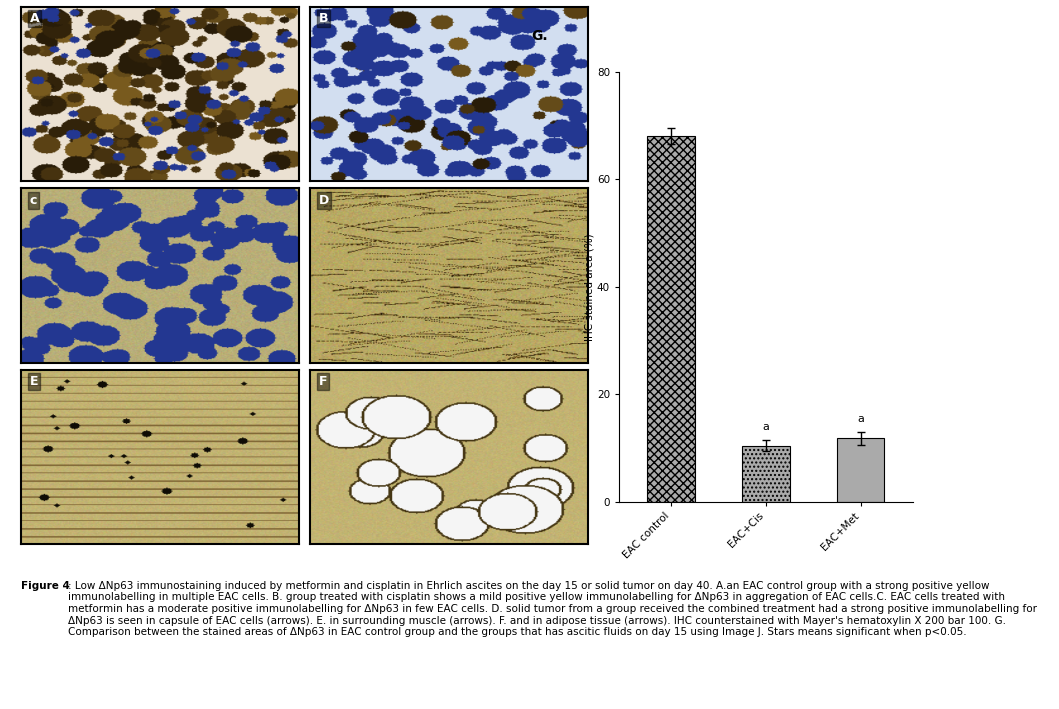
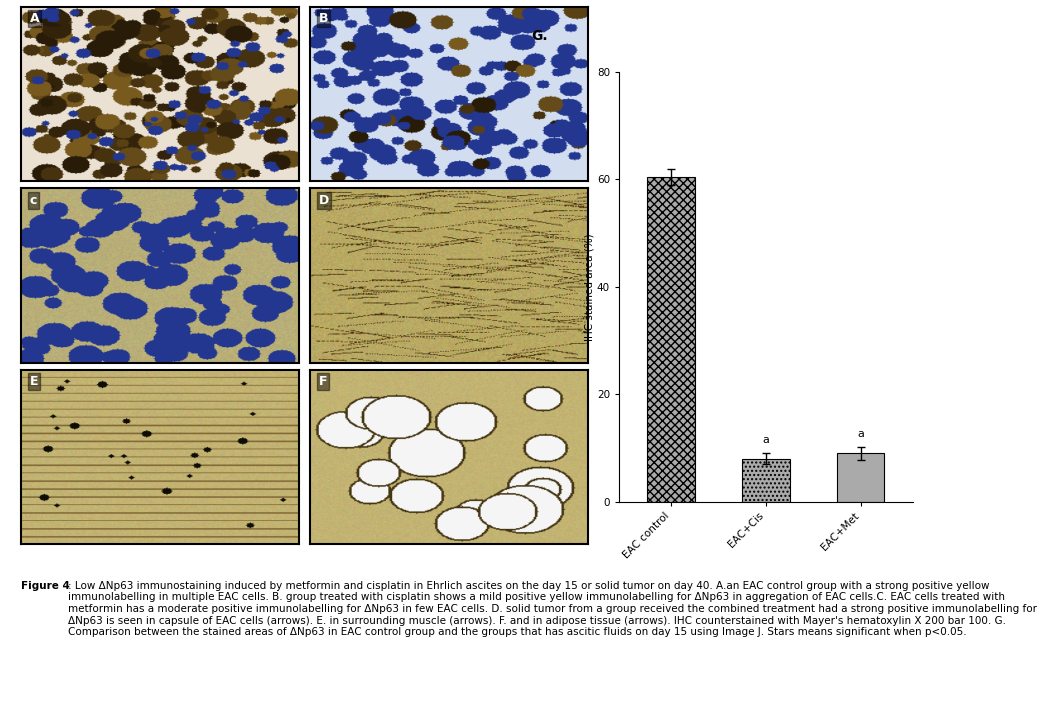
EAC control: 68.0 -> 60.5
EAC+Cis: 10.4 -> 8.0
EAC+Met: 11.8 -> 9.0
